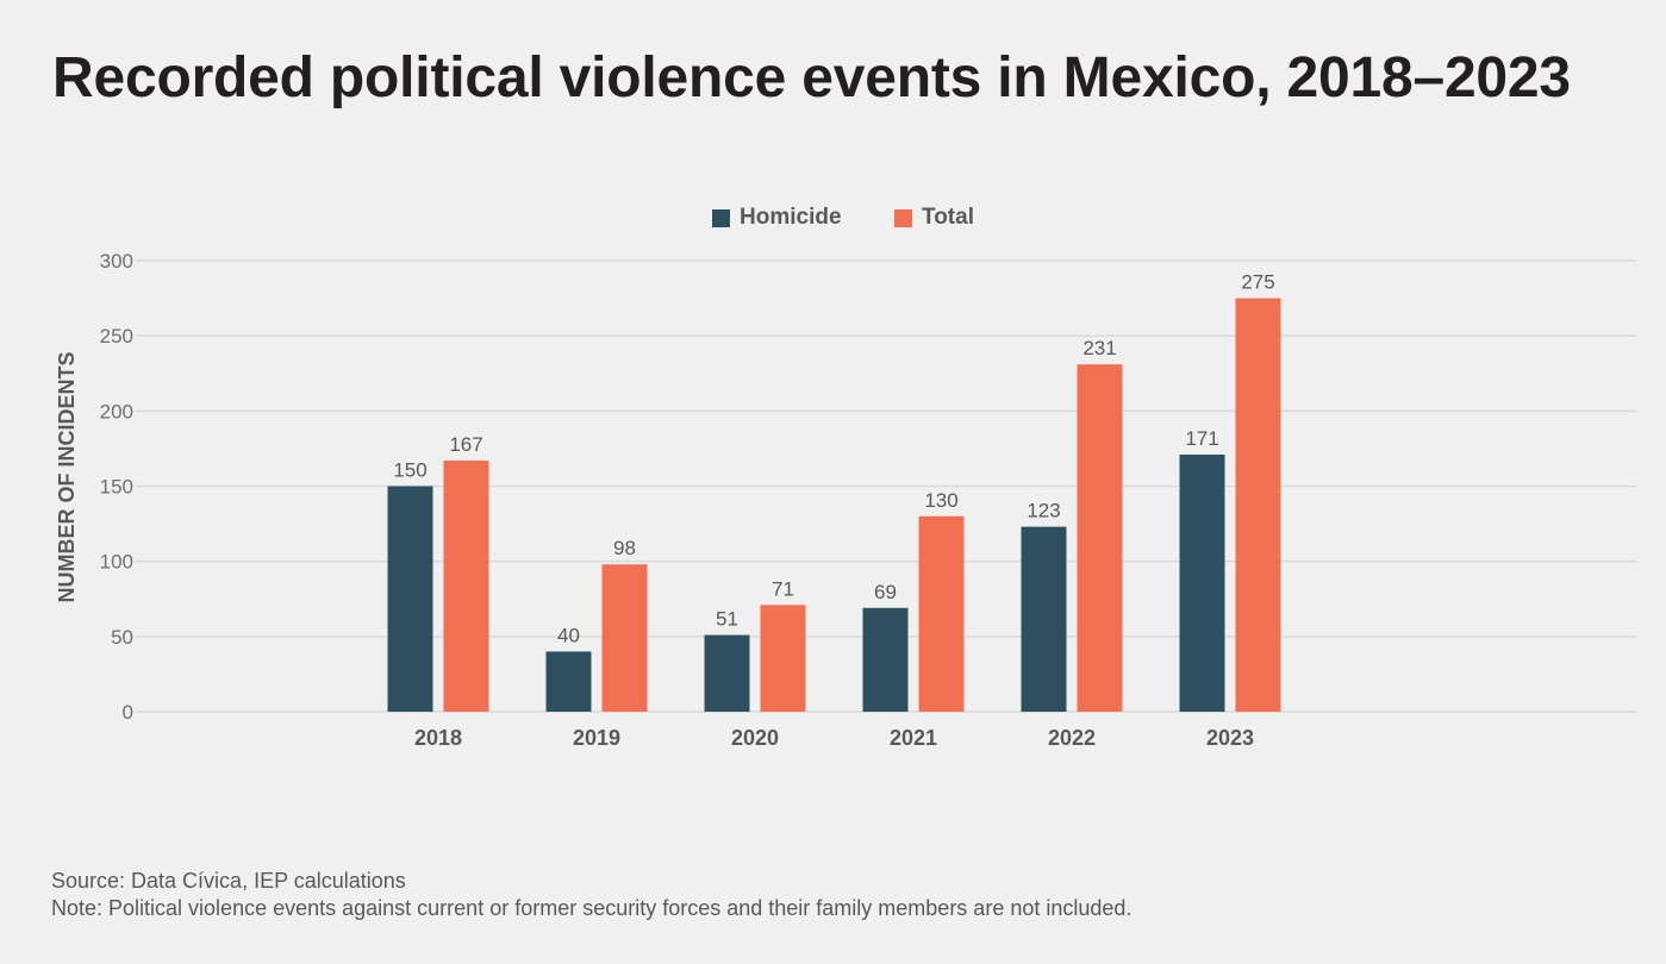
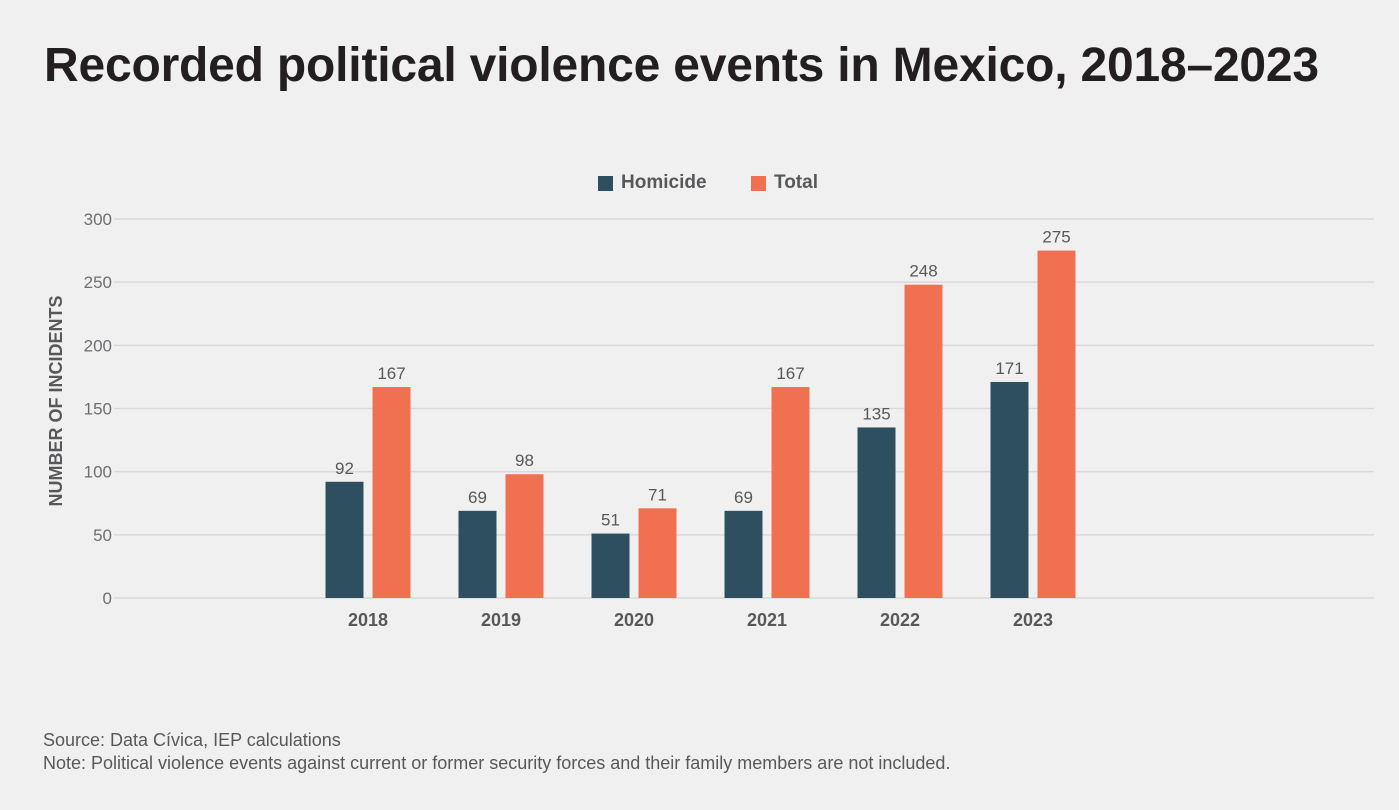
Homicide/2018: 150 -> 92
Homicide/2019: 40 -> 69
Total/2021: 130 -> 167
Homicide/2022: 123 -> 135
Total/2022: 231 -> 248
